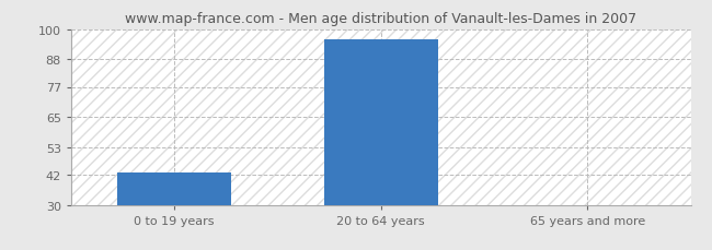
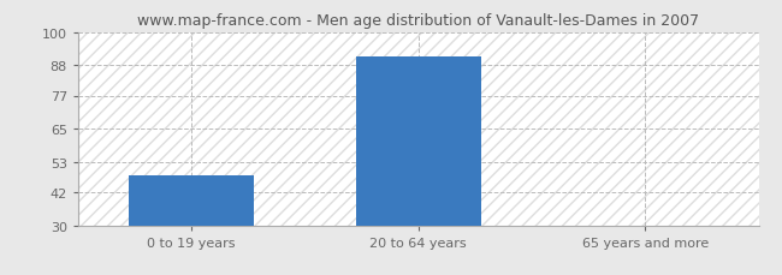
0 to 19 years: 43 -> 48
20 to 64 years: 96 -> 91
